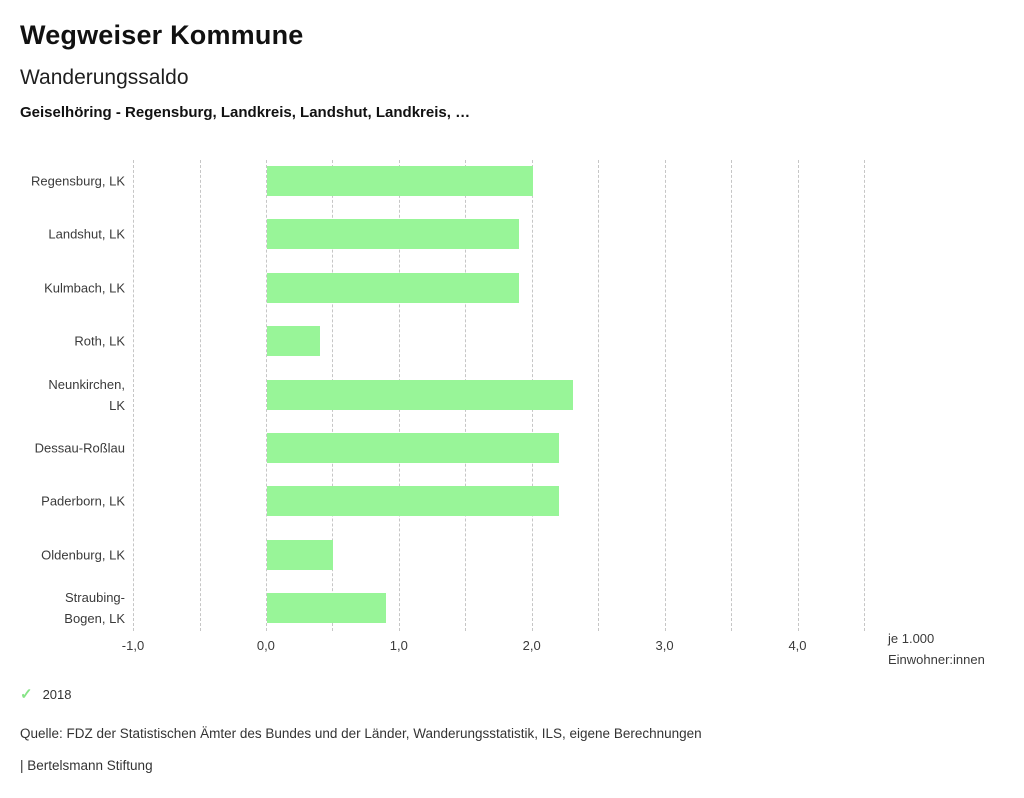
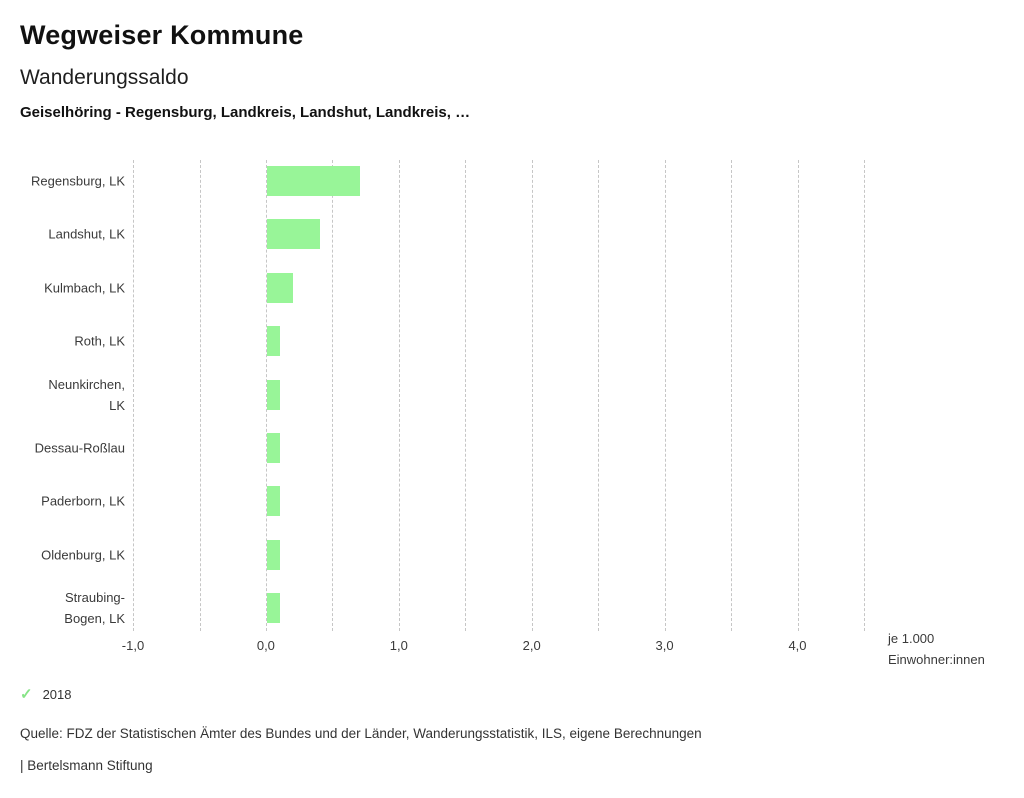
Regensburg, LK: 2,0 -> 0,7
Landshut, LK: 1,9 -> 0,4
Kulmbach, LK: 1,9 -> 0,2
Roth, LK: 0,4 -> 0,1
Neunkirchen, LK: 2,3 -> 0,1
Dessau-Roßlau: 2,2 -> 0,1
Paderborn, LK: 2,2 -> 0,1
Oldenburg, LK: 0,5 -> 0,1
Straubing-Bogen, LK: 0,9 -> 0,1
